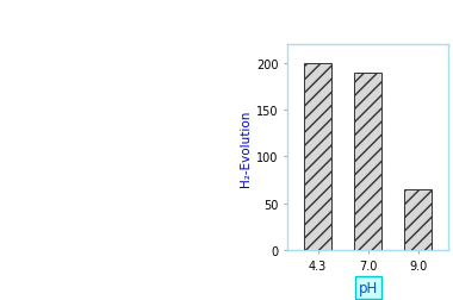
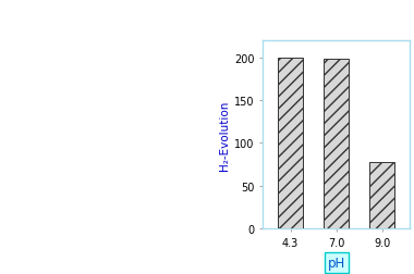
7.0: 190 -> 198
9.0: 65 -> 78
